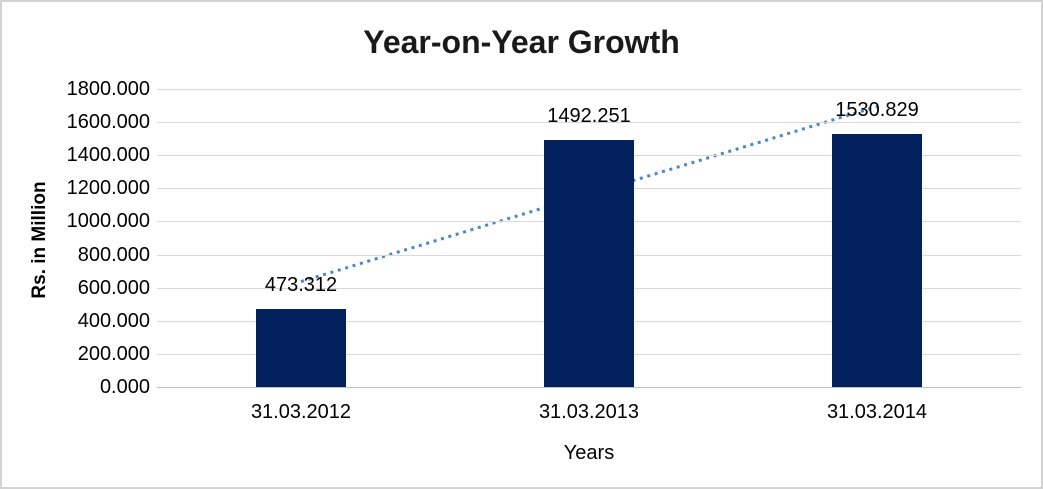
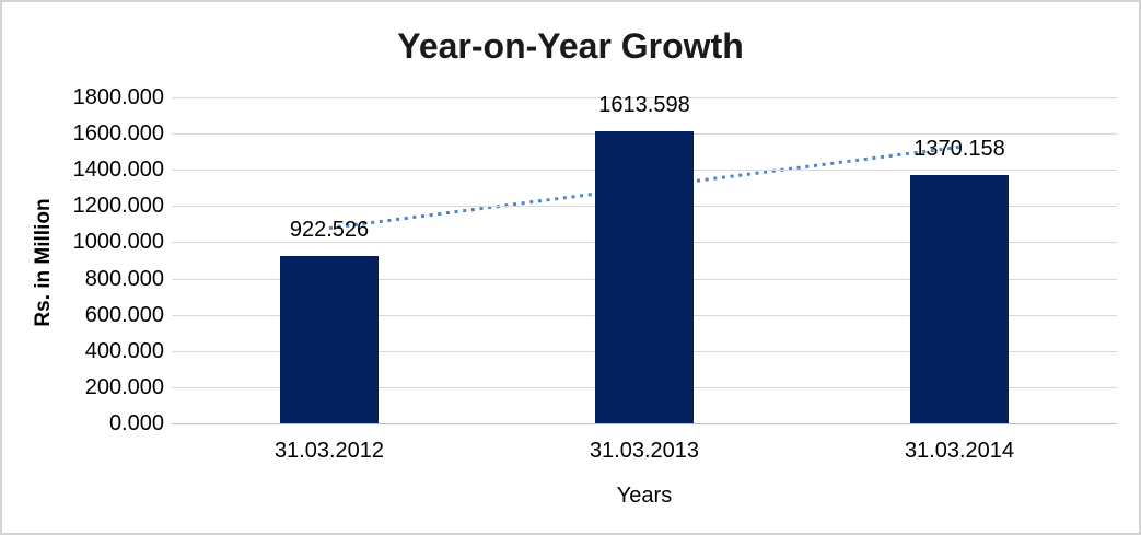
31.03.2012: 473.312 -> 922.526
31.03.2013: 1492.251 -> 1613.598
31.03.2014: 1530.829 -> 1370.158
